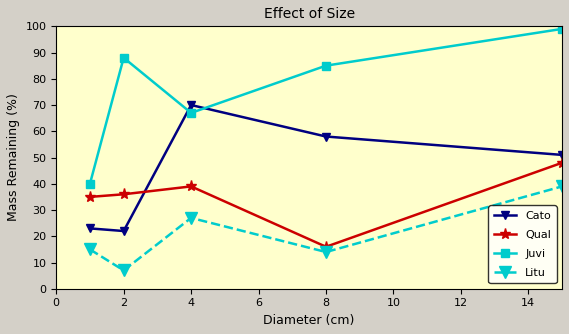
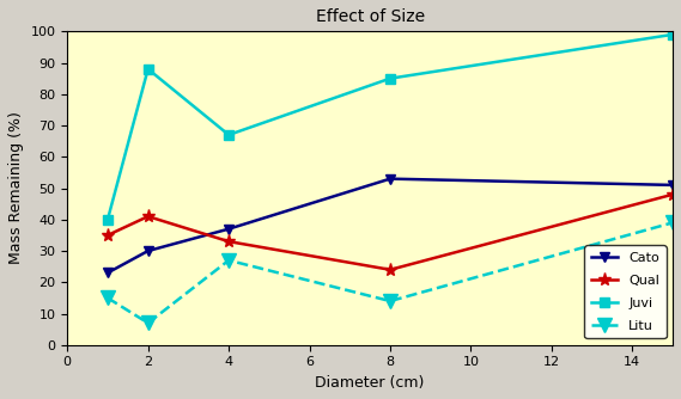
Cato/2: 22 -> 30
Qual/2: 36 -> 41
Cato/4: 70 -> 37
Qual/4: 39 -> 33
Cato/8: 58 -> 53
Qual/8: 16 -> 24
